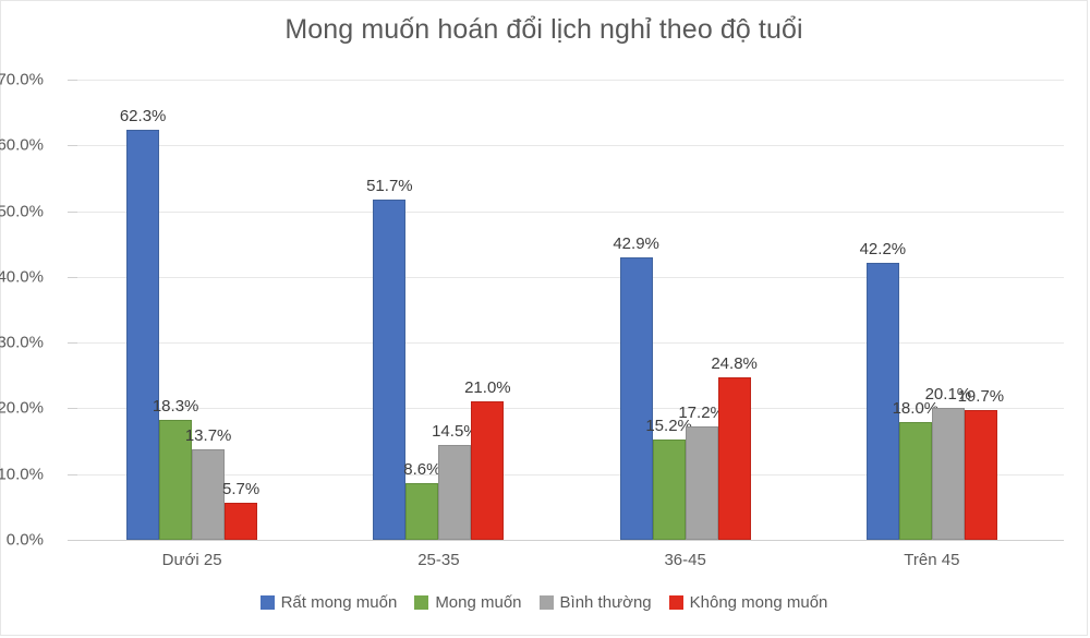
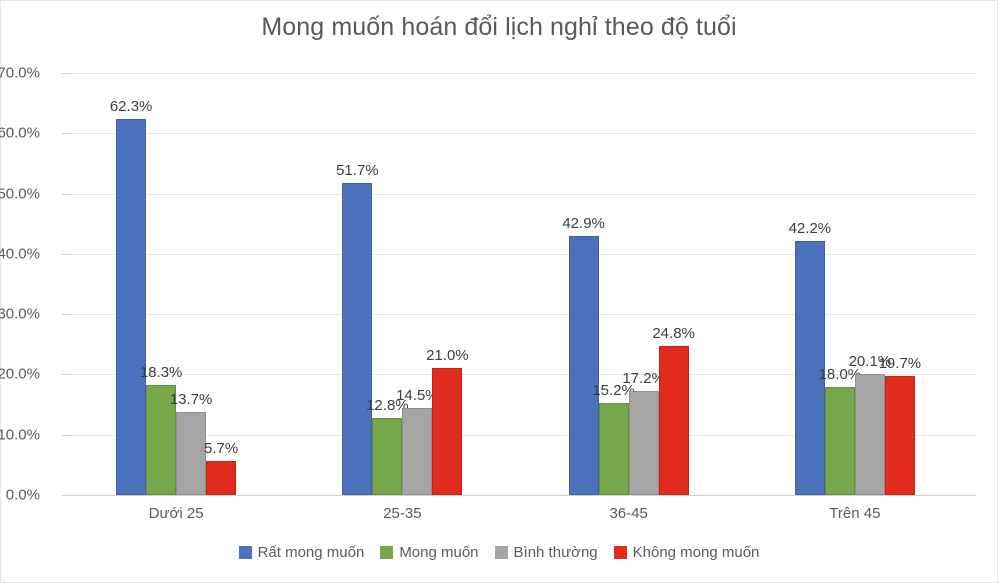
Mong muốn/25-35: 8.6% -> 12.8%
